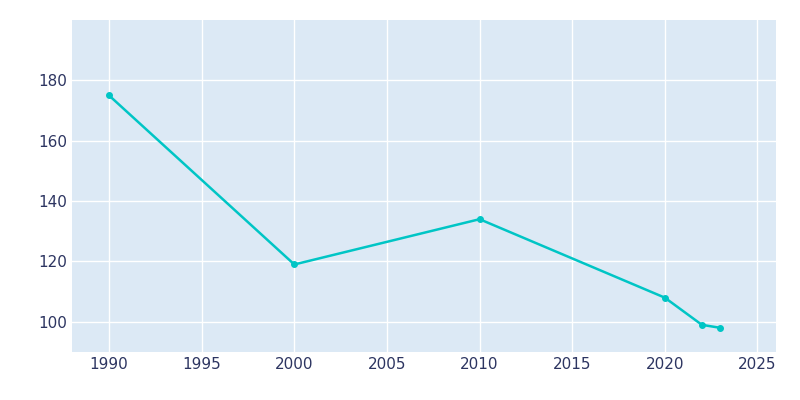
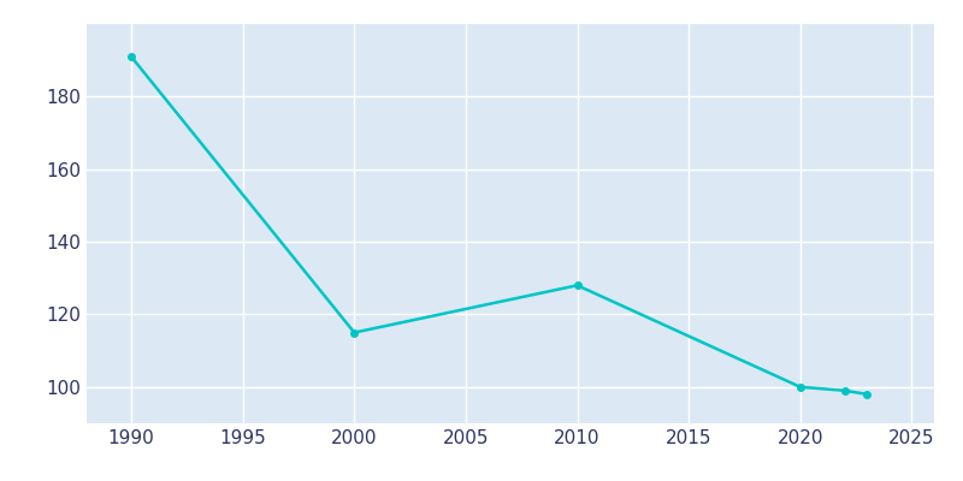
1990: 175 -> 191
2000: 119 -> 115
2010: 134 -> 128
2020: 108 -> 100
